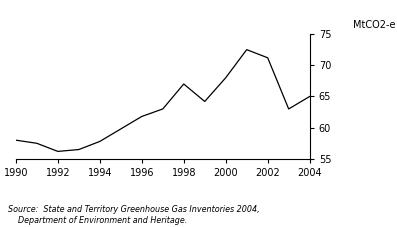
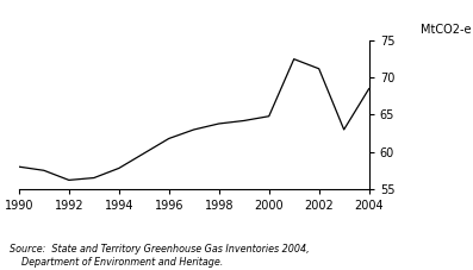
1998: 67.0 -> 63.8
2000: 68.0 -> 64.8
2004: 65.0 -> 68.5
